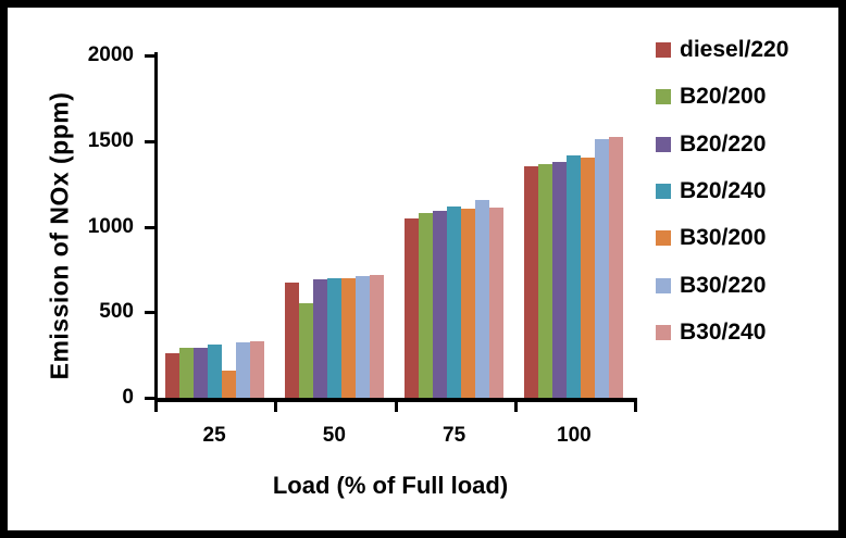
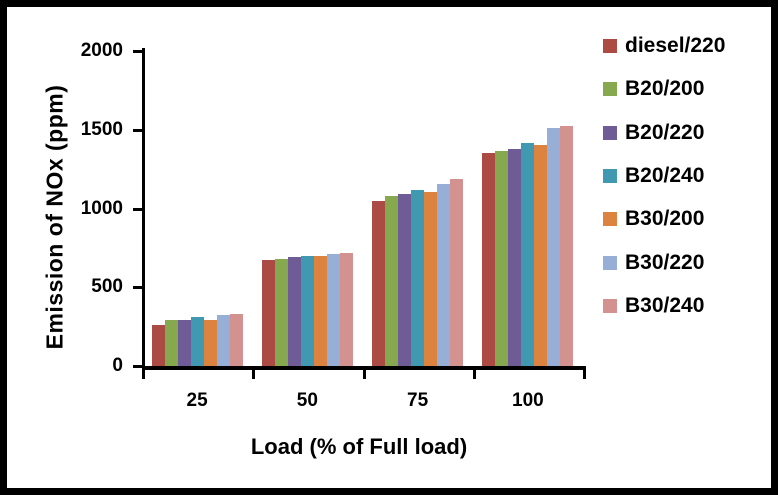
B30/200/25: 160 -> 290
B20/200/50: 550 -> 680
B30/240/75: 1110 -> 1190
